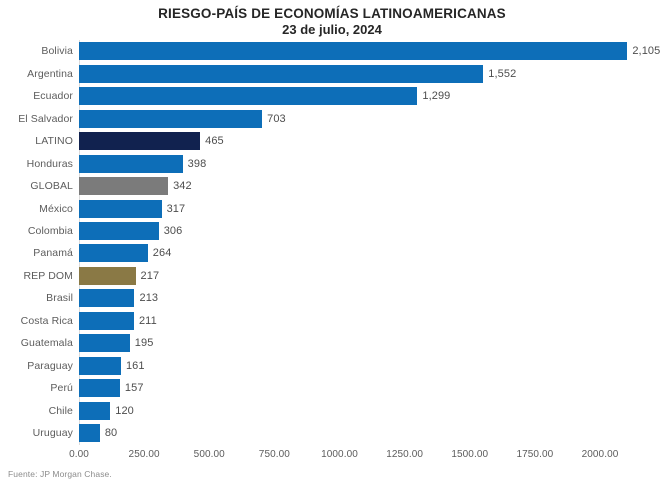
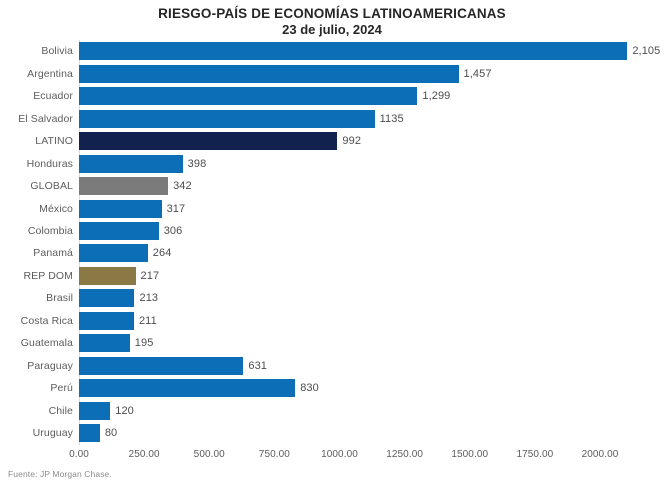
Argentina: 1,552 -> 1,457
El Salvador: 703 -> 1135
LATINO: 465 -> 992
Paraguay: 161 -> 631
Perú: 157 -> 830
